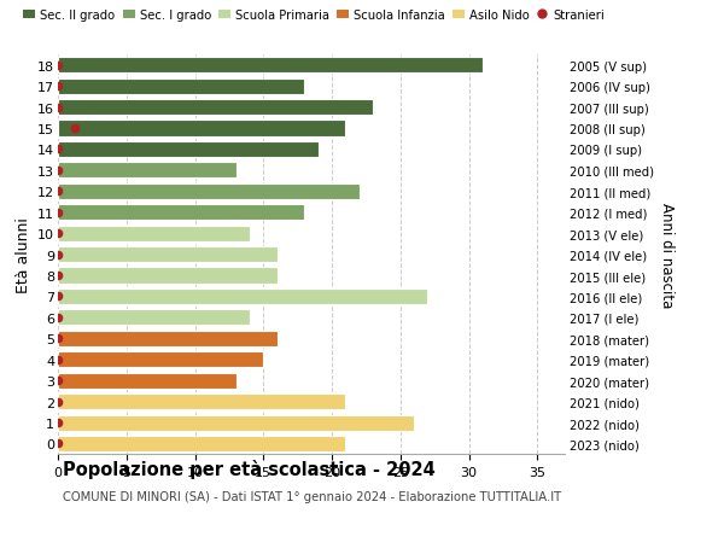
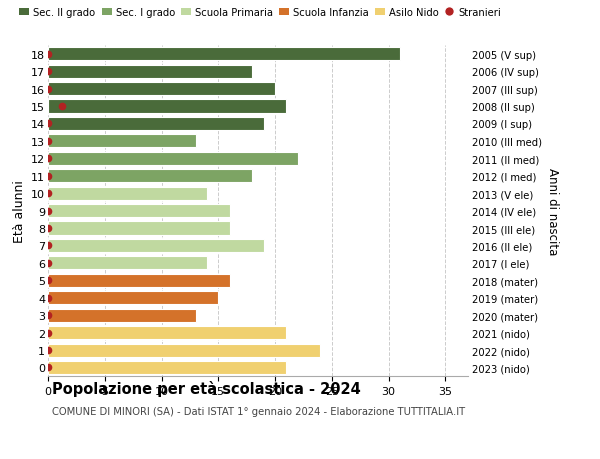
16: 23 -> 20
7: 27 -> 19
1: 26 -> 24
